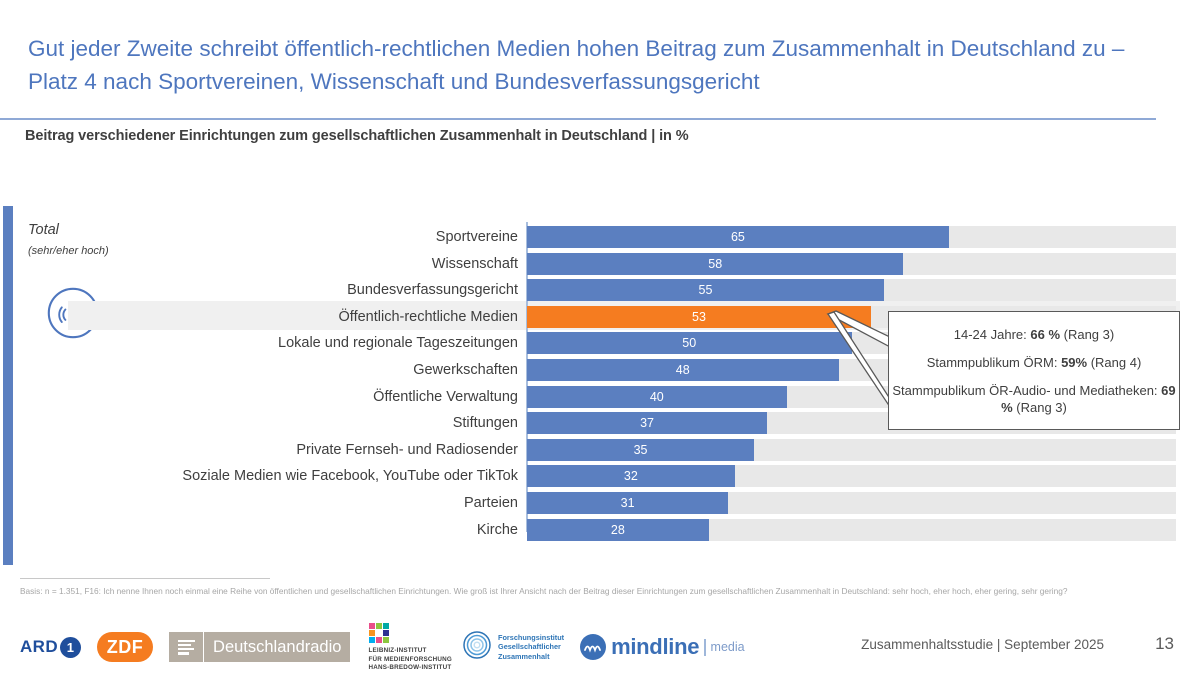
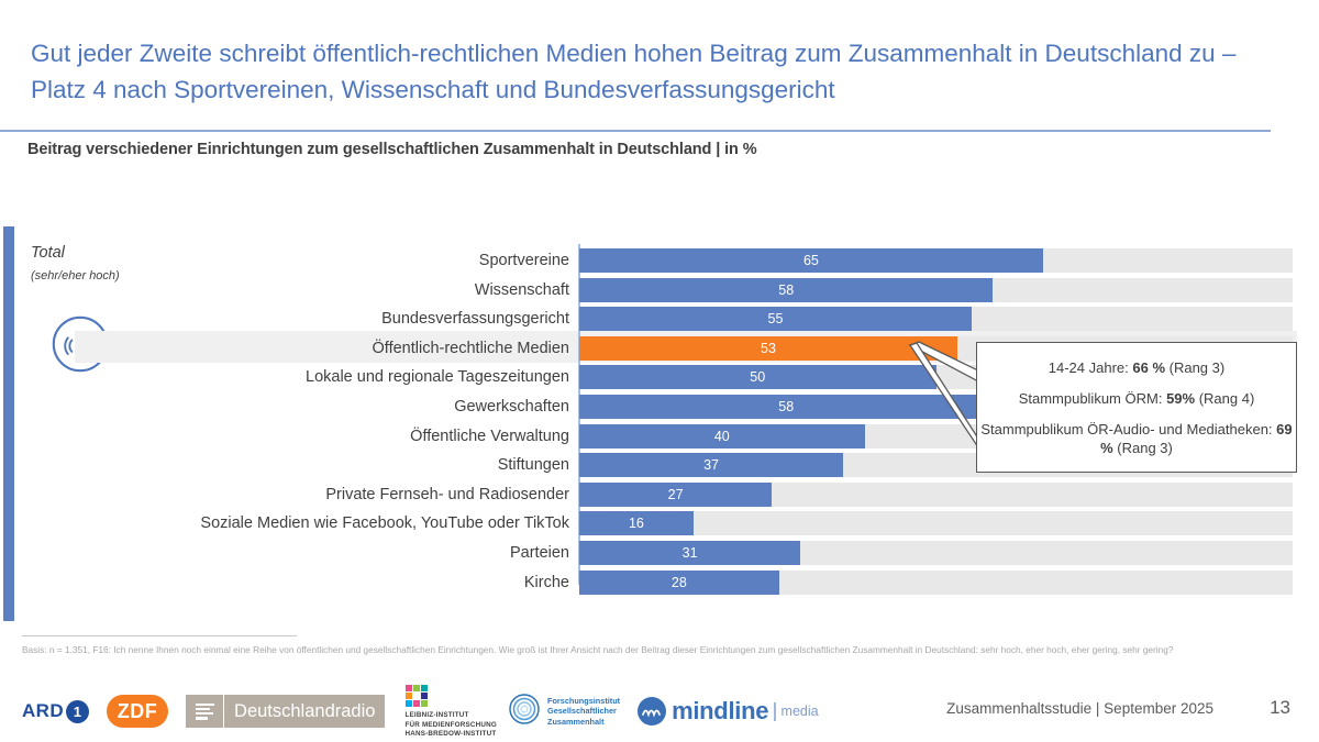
Gewerkschaften: 48 -> 58
Private Fernseh- und Radiosender: 35 -> 27
Soziale Medien wie Facebook, YouTube oder TikTok: 32 -> 16
